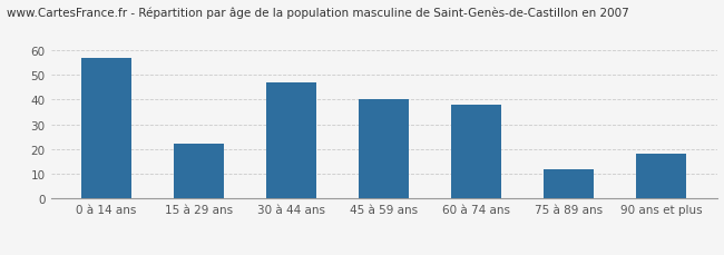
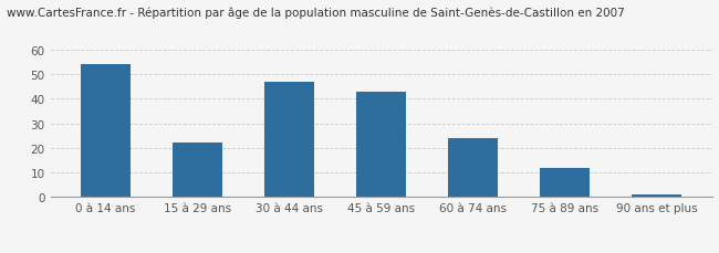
0 à 14 ans: 57 -> 54
45 à 59 ans: 40 -> 43
60 à 74 ans: 38 -> 24
90 ans et plus: 18 -> 1
